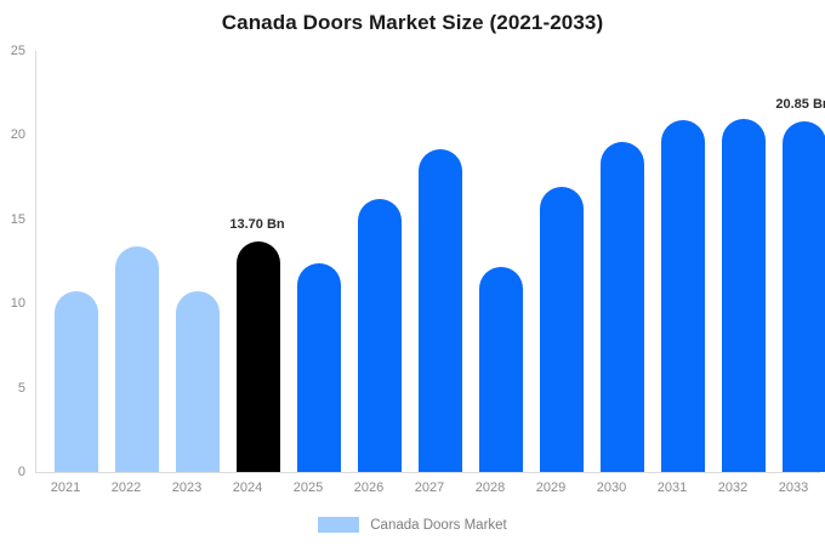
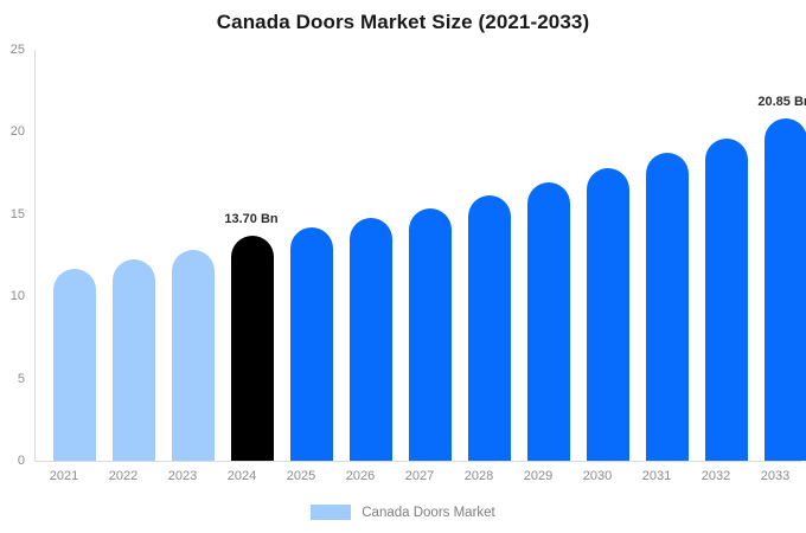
2021: 10.7 -> 11.7
2022: 13.4 -> 12.2
2023: 10.7 -> 12.8
2025: 12.4 -> 14.2
2026: 16.2 -> 14.8
2027: 19.2 -> 15.3
2028: 12.2 -> 16.1
2030: 19.6 -> 17.8
2031: 20.9 -> 18.7
2032: 21.0 -> 19.6
